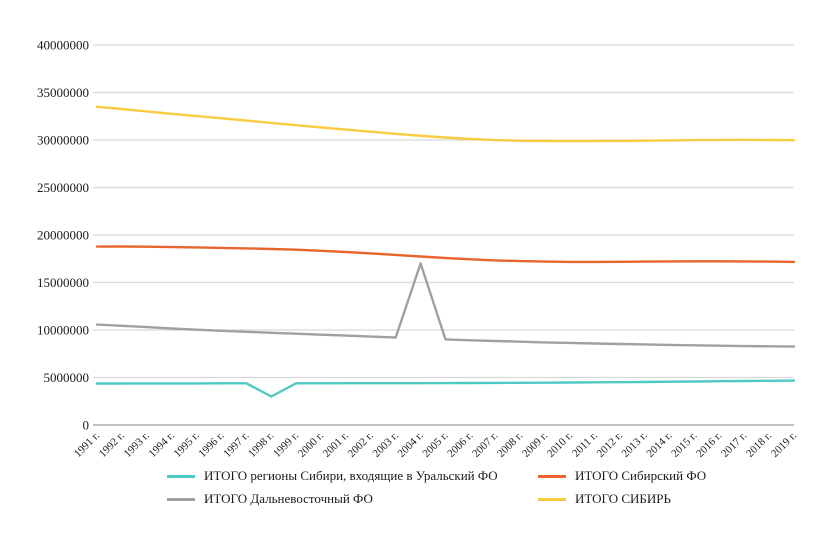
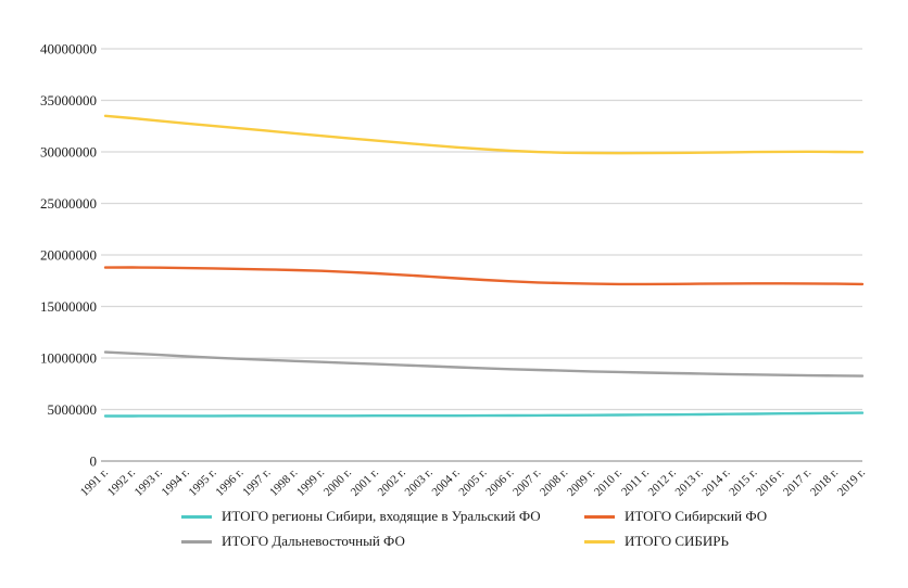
ИТОГО регионы Сибири, входящие в Уральский ФО/1998 г.: 3000000 -> 4000000
ИТОГО Дальневосточный ФО/2004 г.: 17000000 -> 9000000
